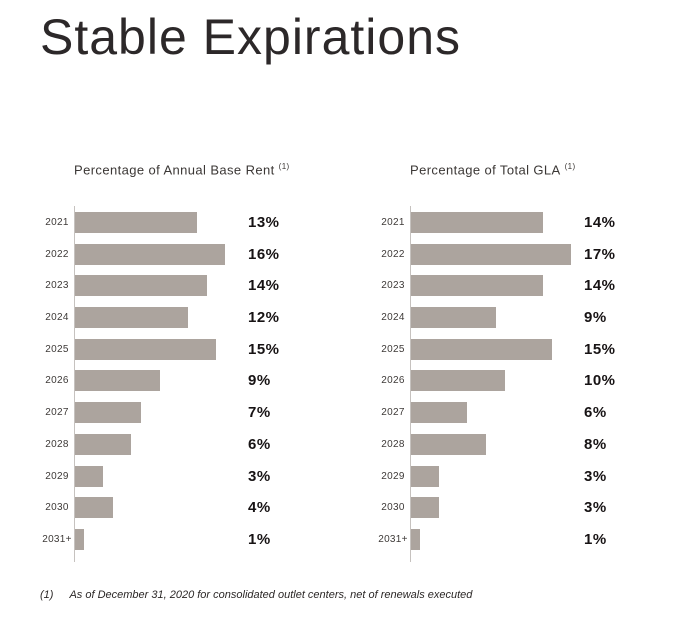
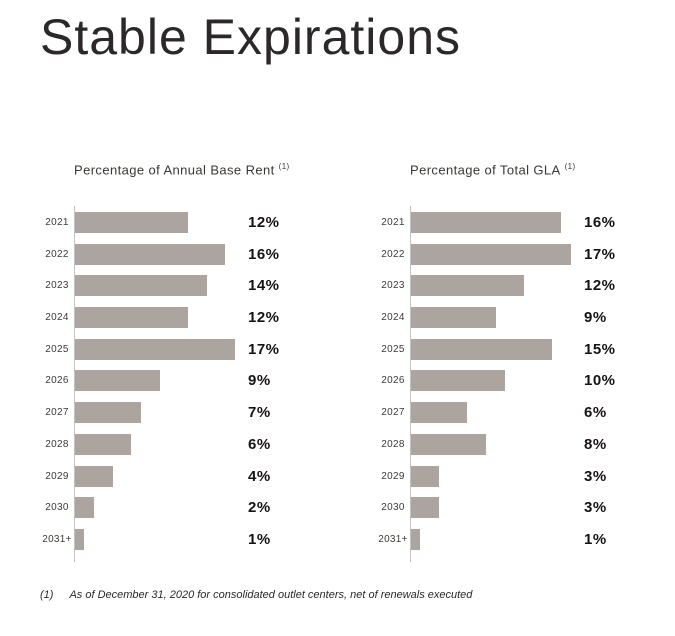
Percentage of Annual Base Rent/2021: 13% -> 12%
Percentage of Annual Base Rent/2025: 15% -> 17%
Percentage of Annual Base Rent/2029: 3% -> 4%
Percentage of Annual Base Rent/2030: 4% -> 2%
Percentage of Total GLA/2021: 14% -> 16%
Percentage of Total GLA/2023: 14% -> 12%
